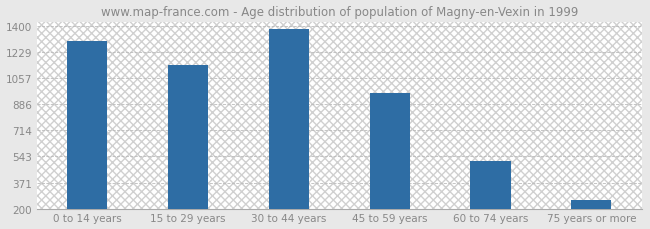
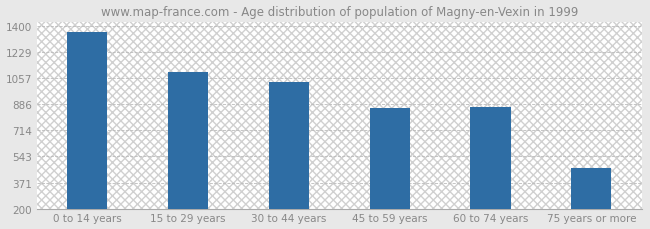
0 to 14 years: 1300 -> 1360
15 to 29 years: 1140 -> 1100
30 to 44 years: 1380 -> 1030
45 to 59 years: 960 -> 860
60 to 74 years: 510 -> 870
75 years or more: 260 -> 470
